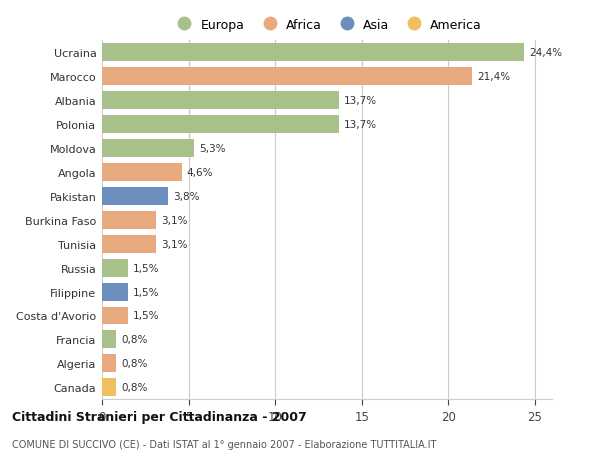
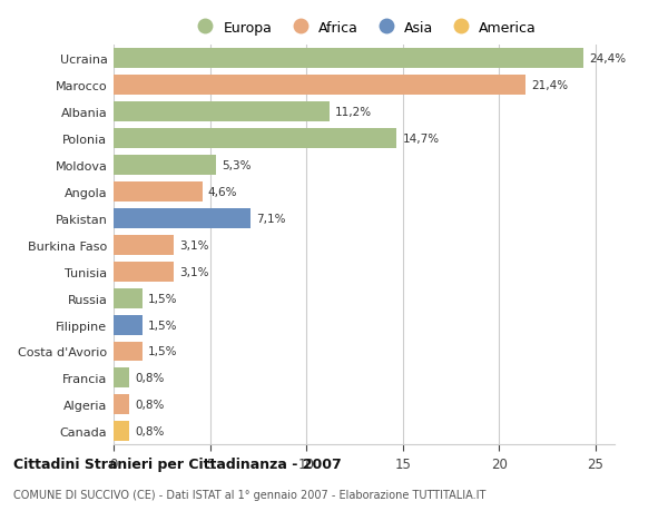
Albania: 13,7% -> 11,2%
Polonia: 13,7% -> 14,7%
Pakistan: 3,8% -> 7,1%
